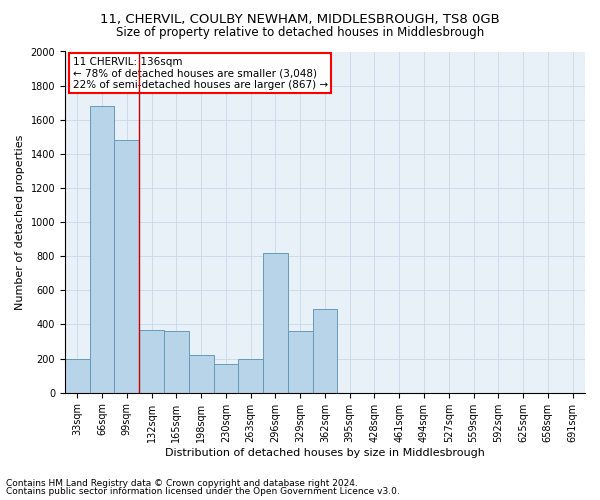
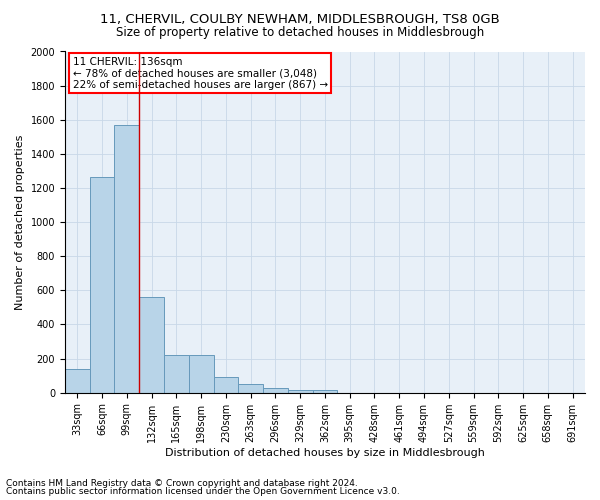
33sqm: 200 -> 140
66sqm: 1680 -> 1260
99sqm: 1480 -> 1570
132sqm: 370 -> 560
165sqm: 360 -> 220
230sqm: 170 -> 90
263sqm: 200 -> 50
296sqm: 820 -> 30
329sqm: 360 -> 20
362sqm: 490 -> 20
